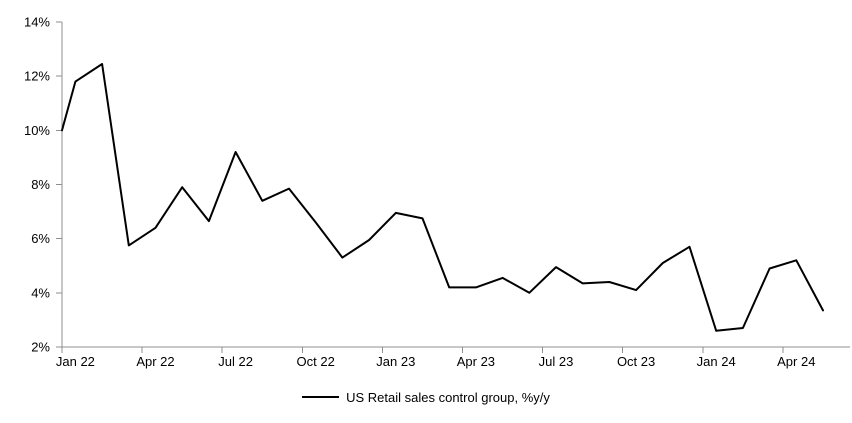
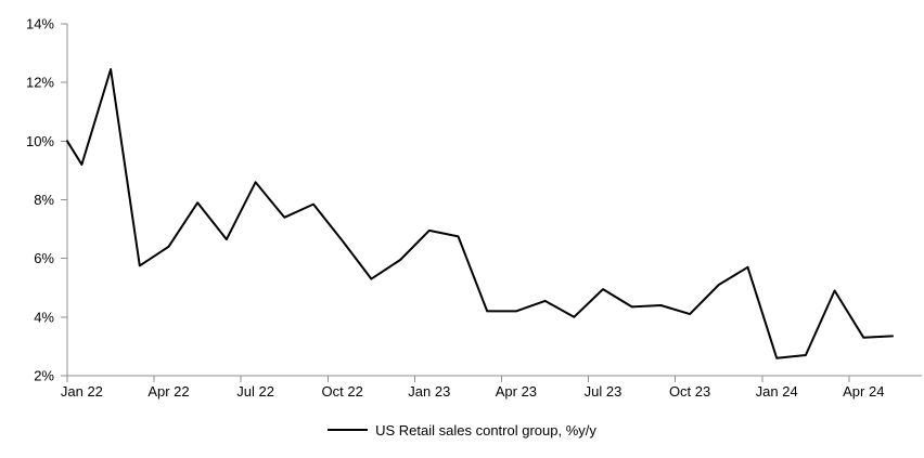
Jan 22: 11.8% -> 9.2%
Jul 22: 9.2% -> 8.6%
Apr 24: 5.2% -> 3.3%
